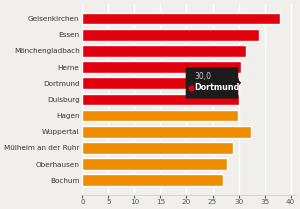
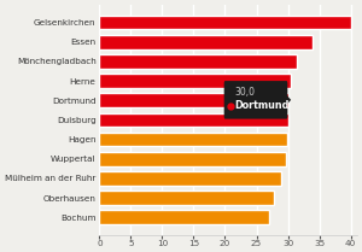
Gelsenkirchen: 38.0 -> 40.0
Wuppertal: 32.4 -> 29.7
